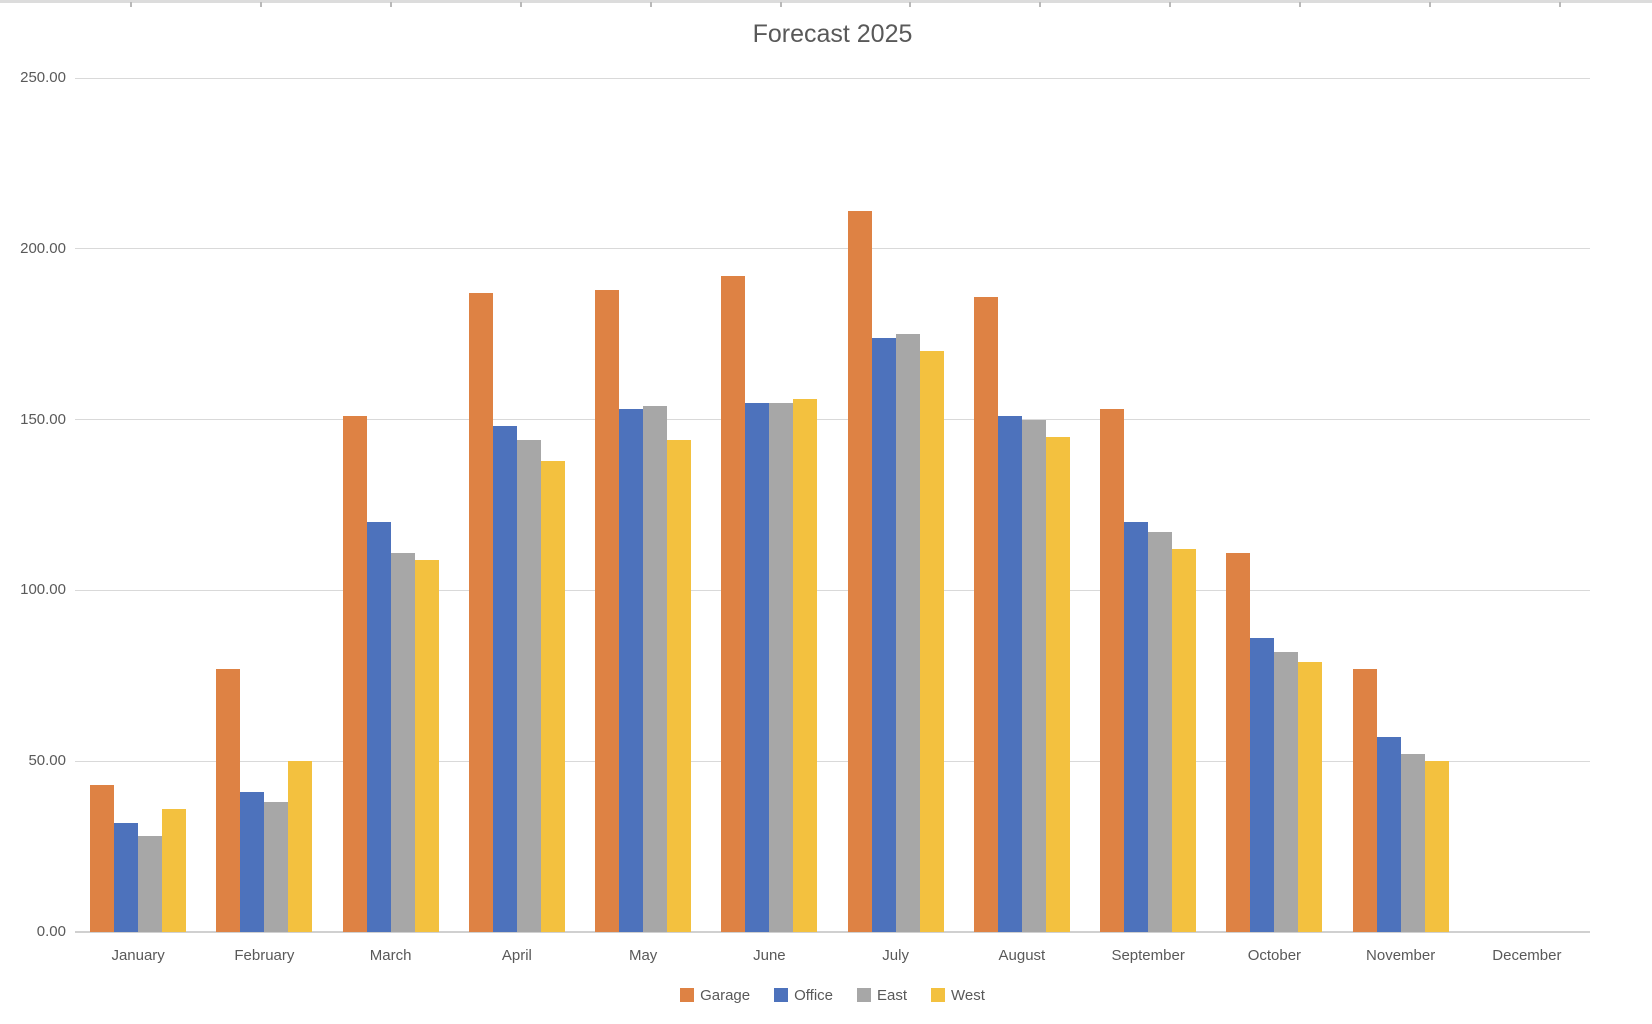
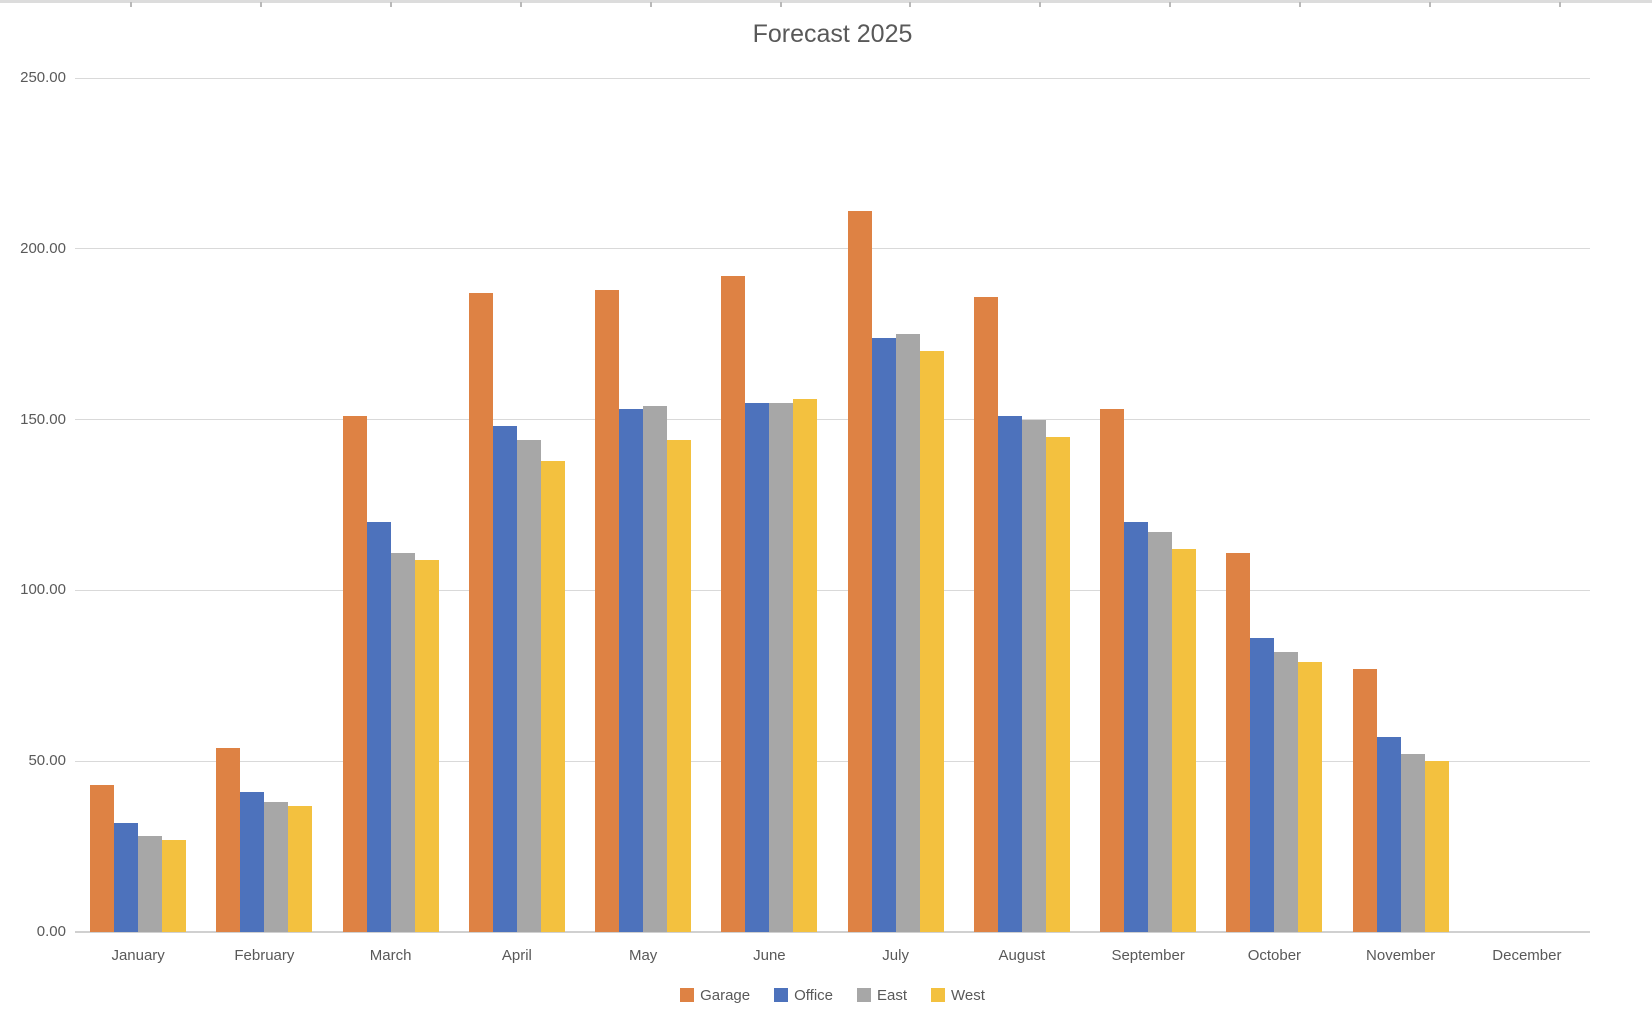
West/January: 36 -> 27
Garage/February: 77 -> 54
West/February: 50 -> 37
